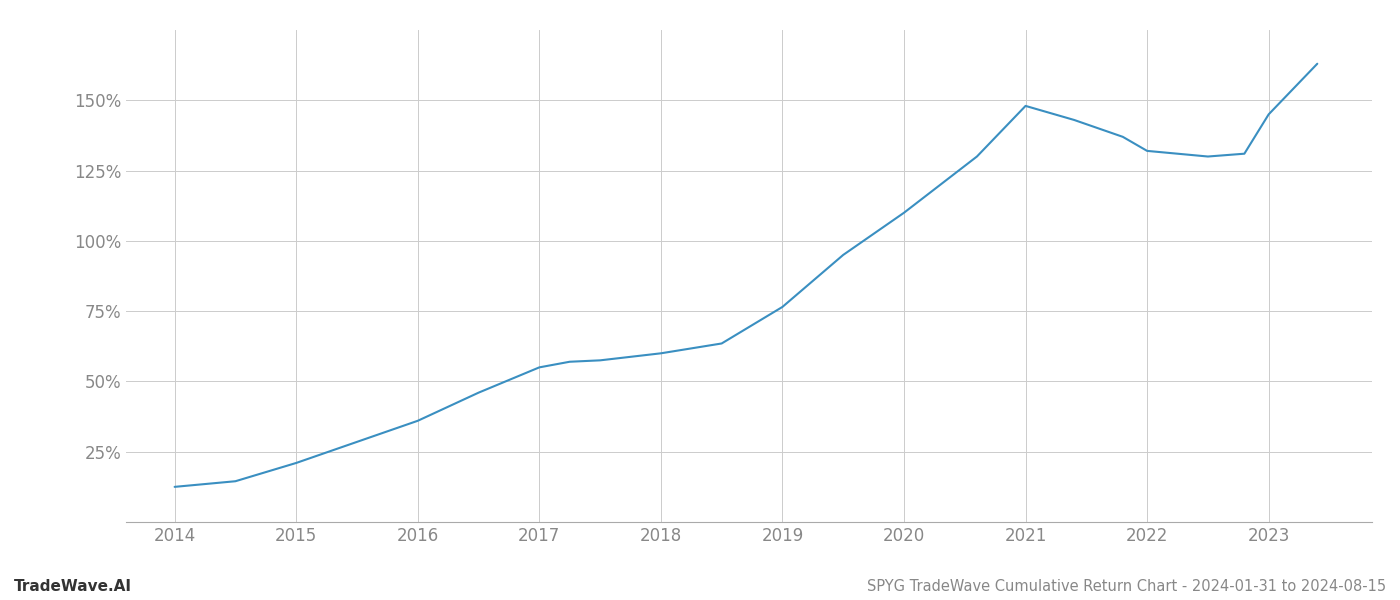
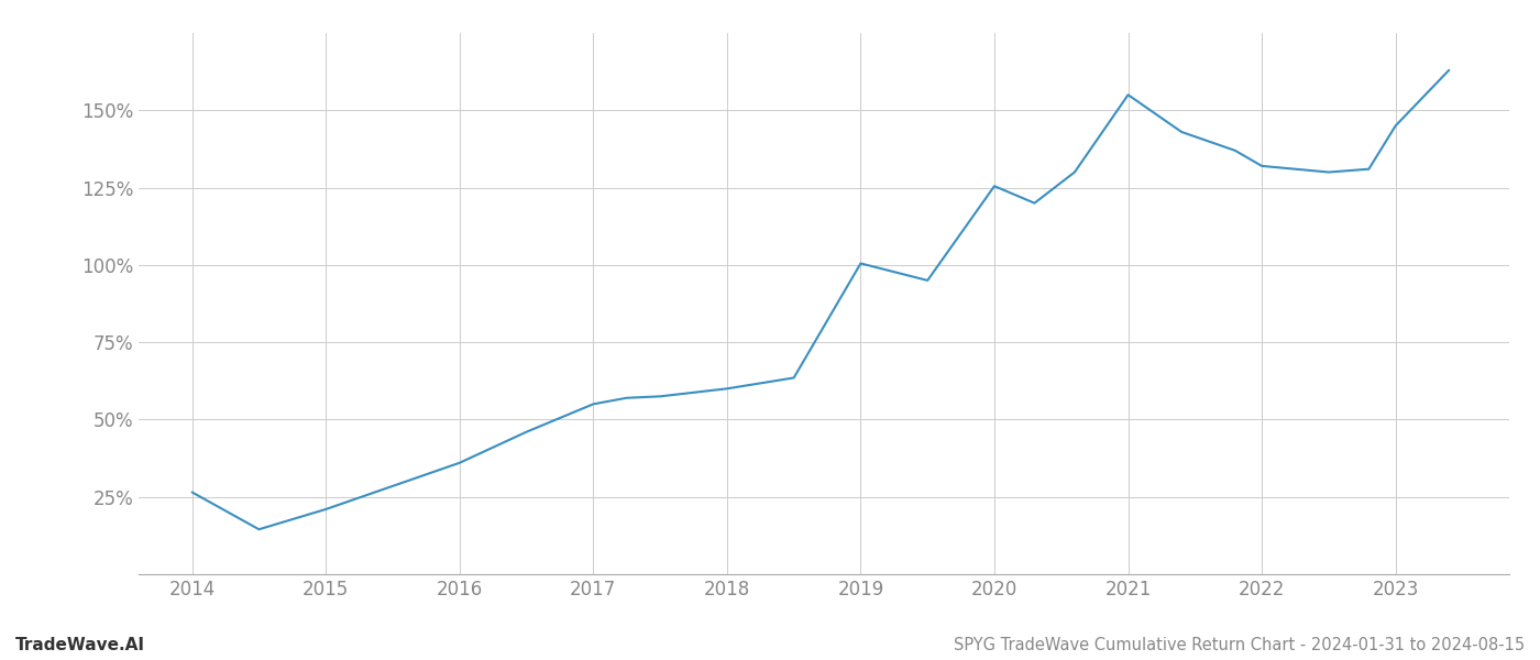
2014: 12.5% -> 26.5%
2019: 76.5% -> 100.5%
2020: 110.0% -> 125.5%
2021: 148.0% -> 155.0%
